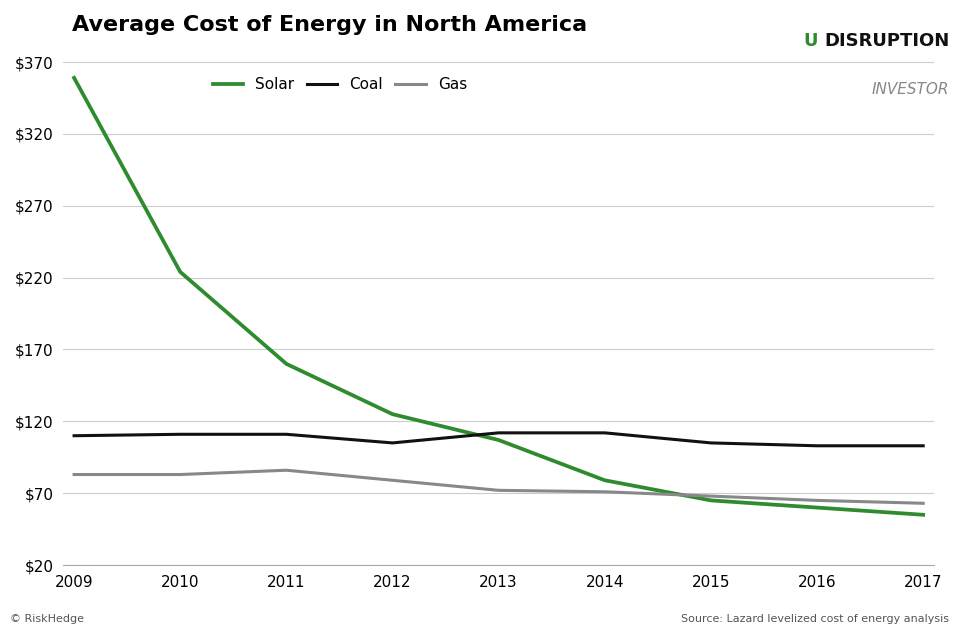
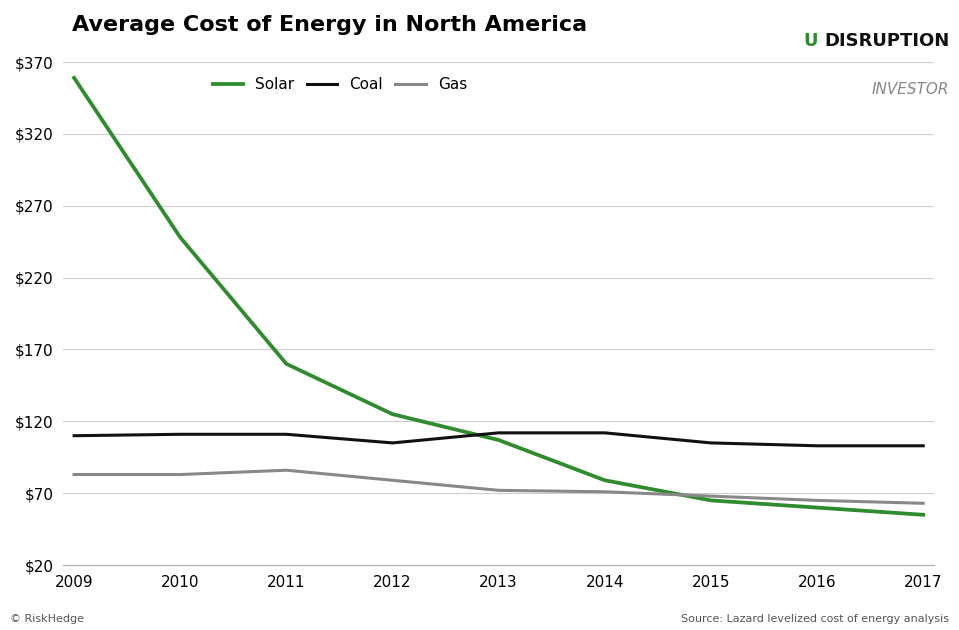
Solar/2010: $224 -> $248
